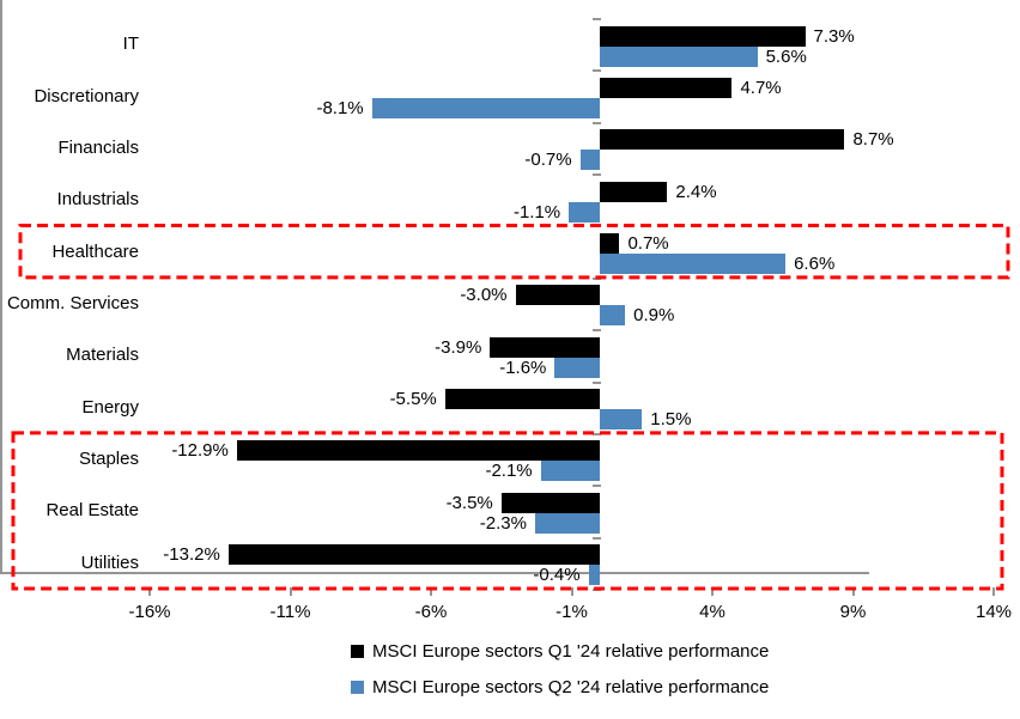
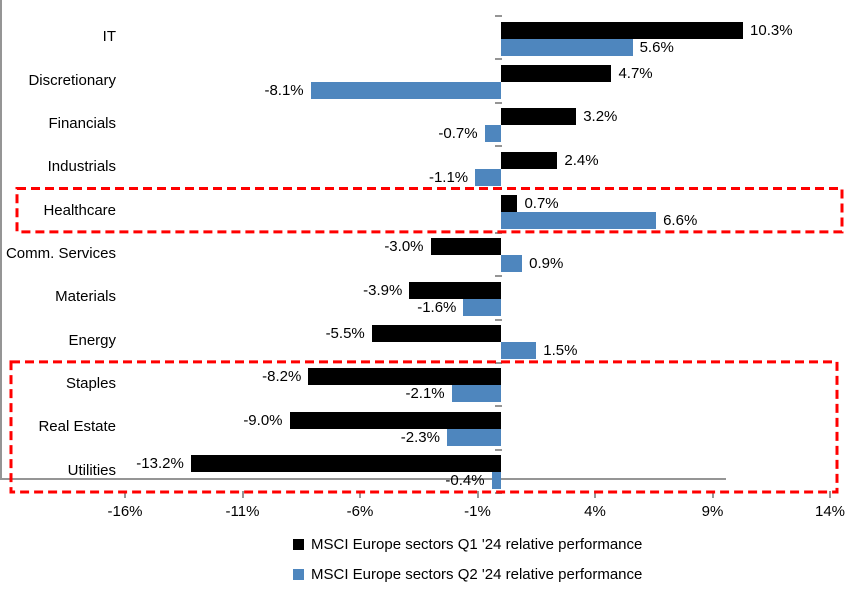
MSCI Europe sectors Q1 '24 relative performance/IT: 7.3% -> 10.3%
MSCI Europe sectors Q1 '24 relative performance/Financials: 8.7% -> 3.2%
MSCI Europe sectors Q1 '24 relative performance/Staples: -12.9% -> -8.2%
MSCI Europe sectors Q1 '24 relative performance/Real Estate: -3.5% -> -9.0%
